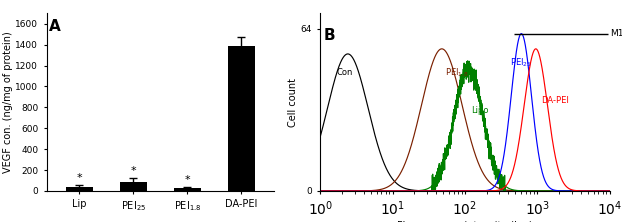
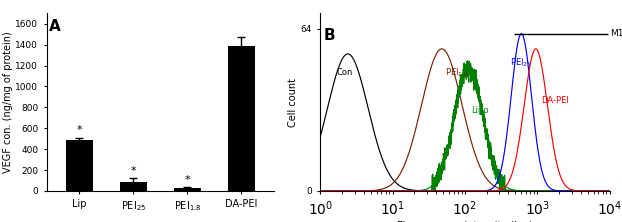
Lip: 40 -> 490
